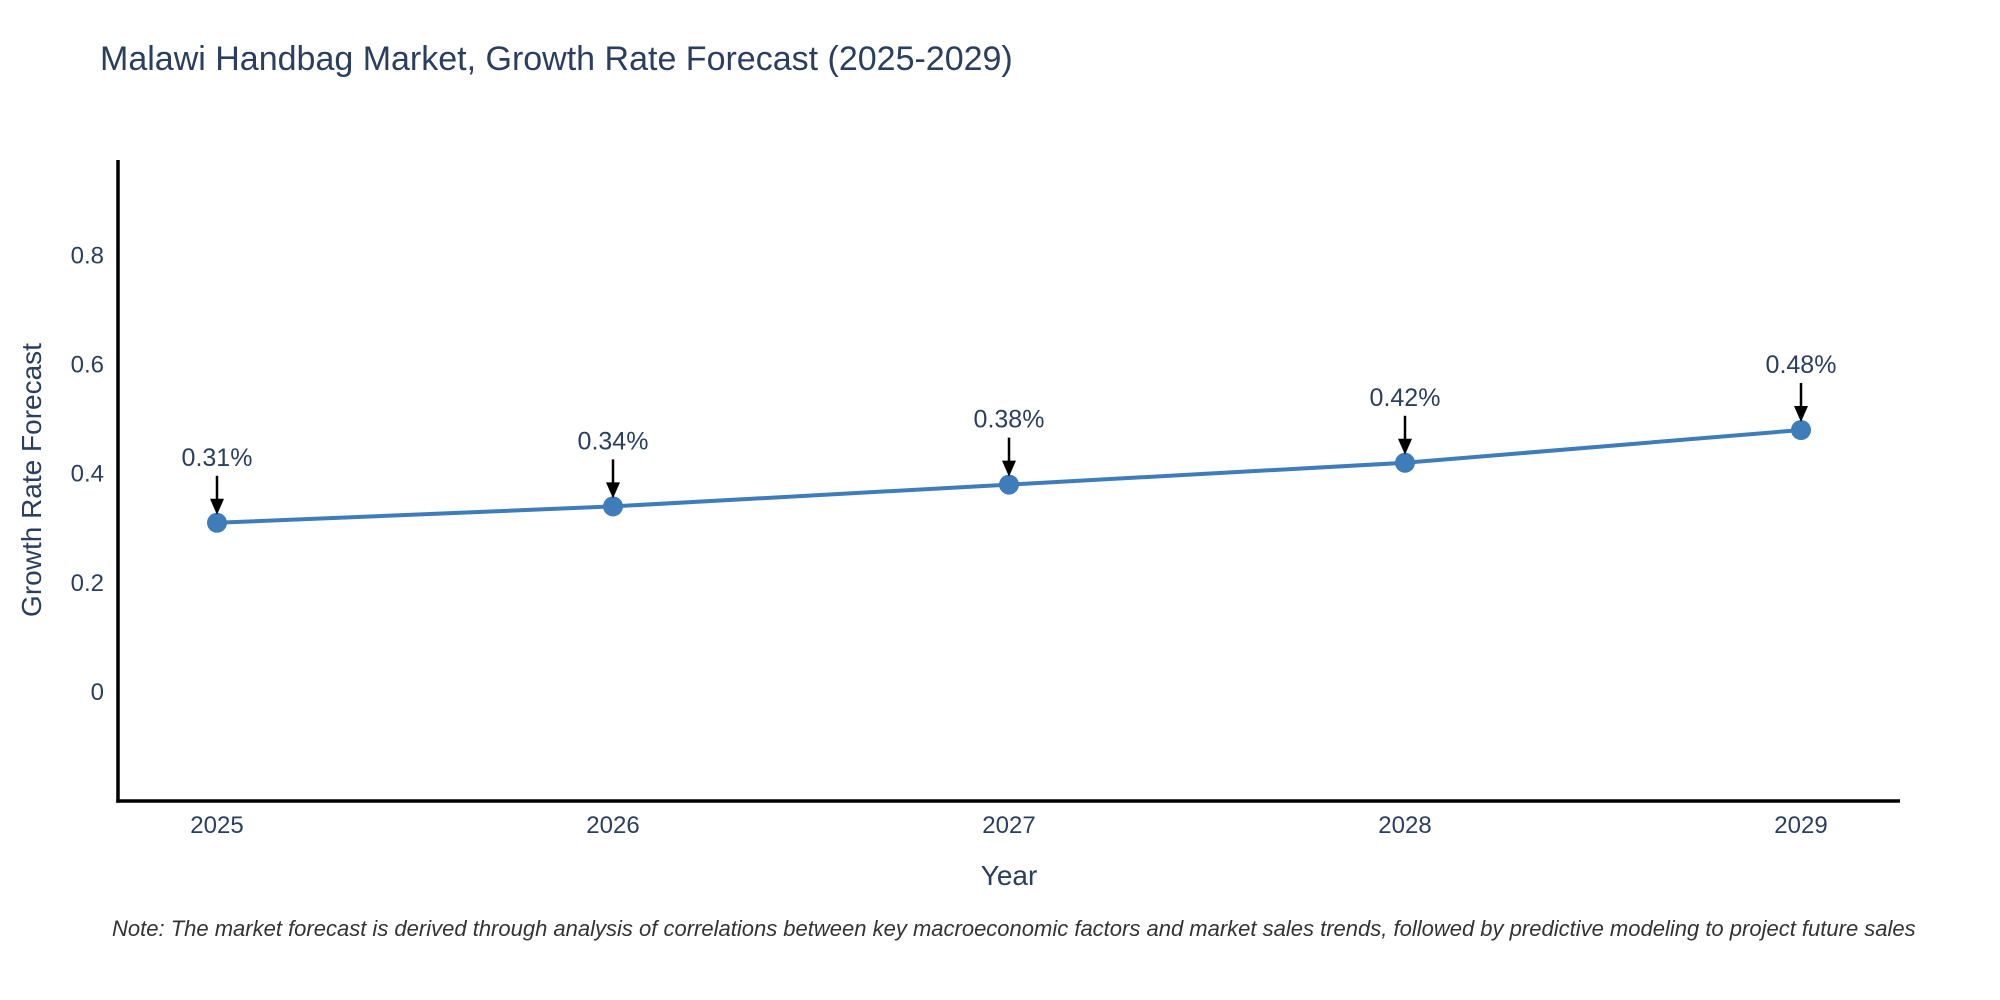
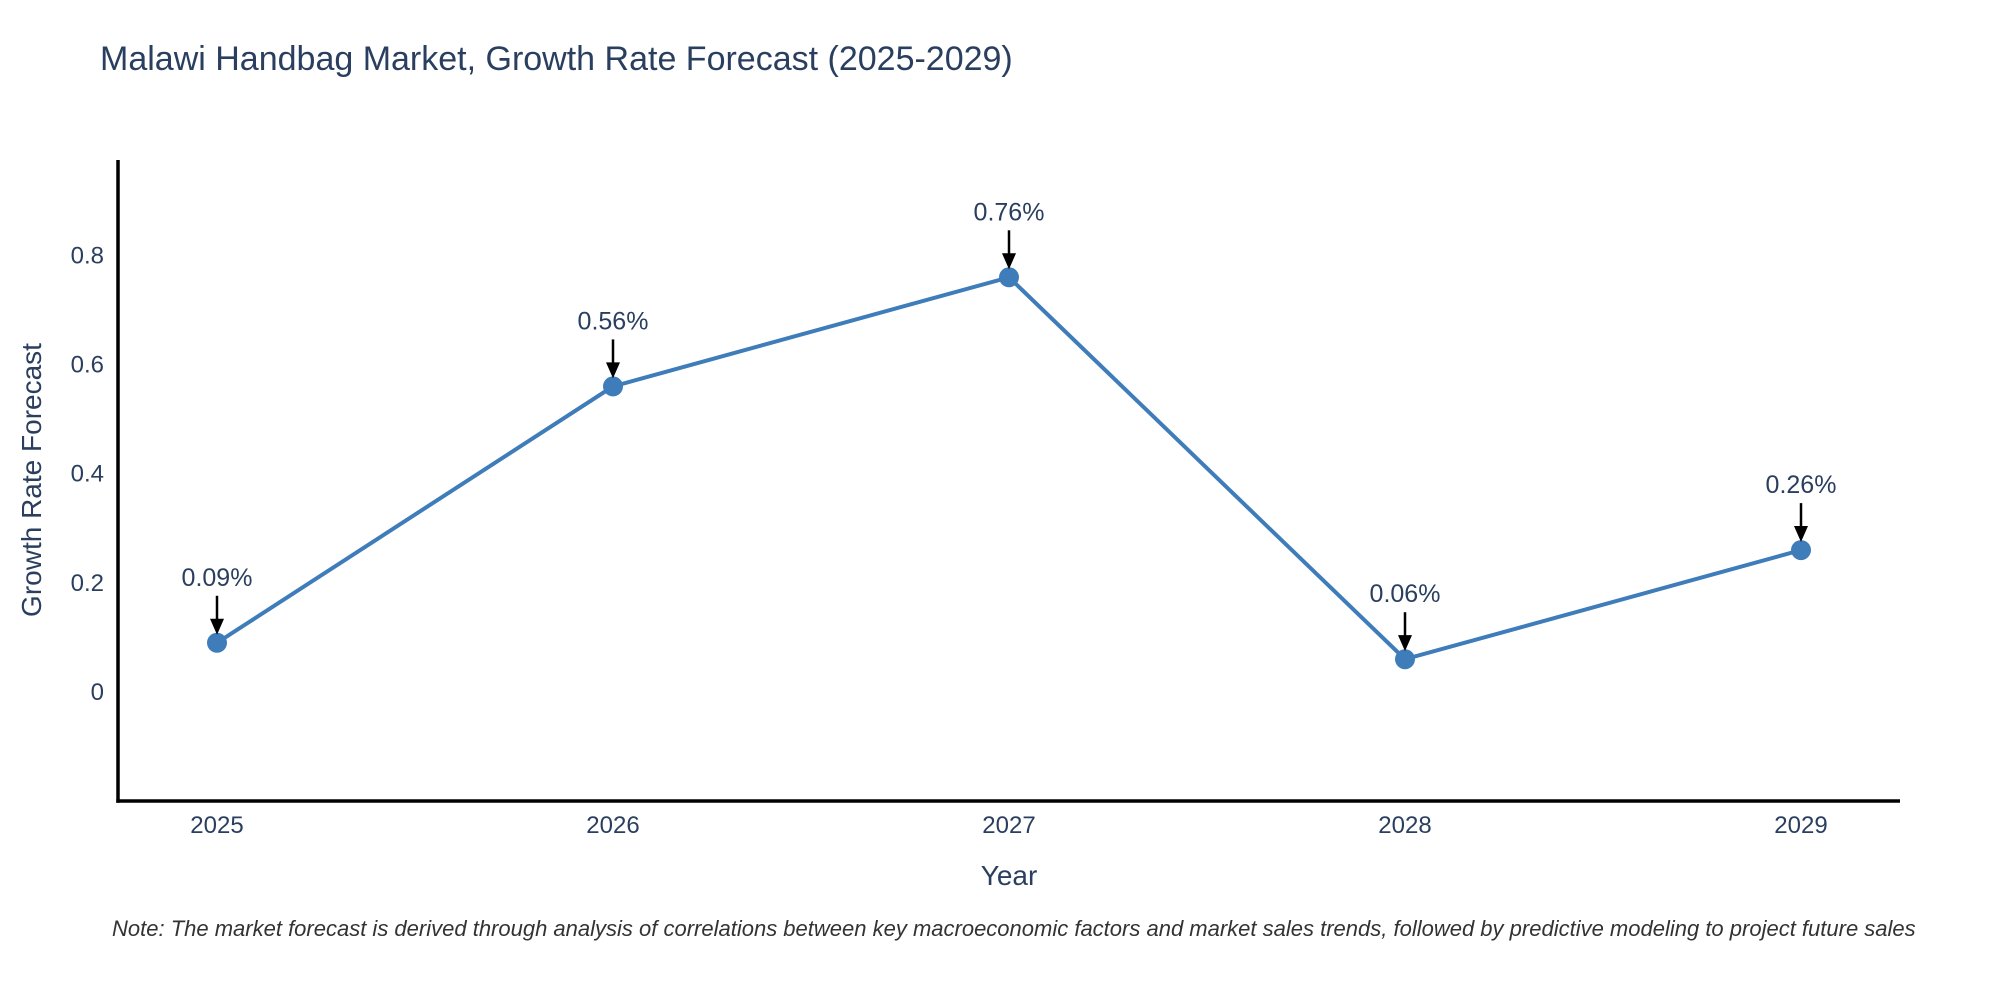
2025: 0.31% -> 0.09%
2026: 0.34% -> 0.56%
2027: 0.38% -> 0.76%
2028: 0.42% -> 0.06%
2029: 0.48% -> 0.26%
